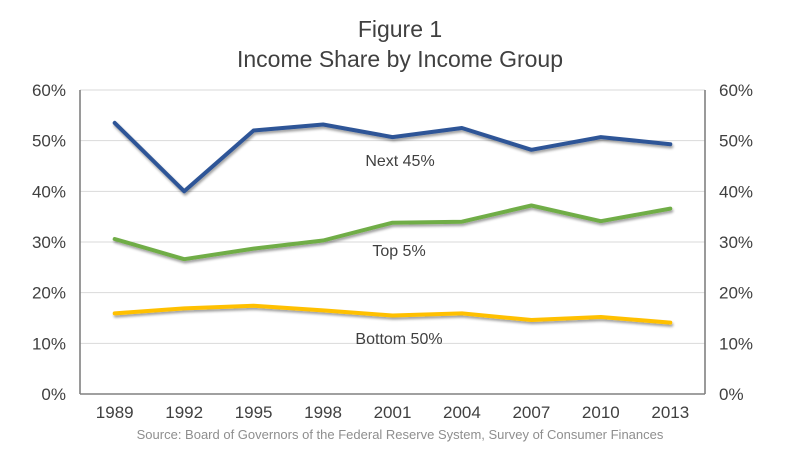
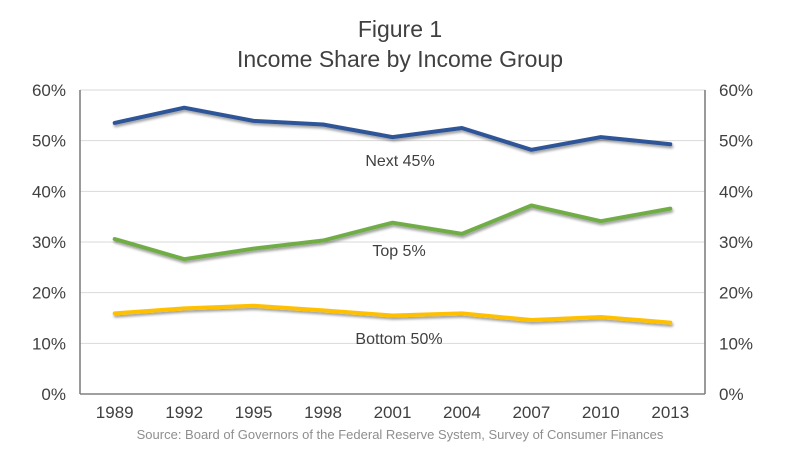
Next 45%/1992: 40% -> 56%
Next 45%/1995: 52% -> 54%
Top 5%/2004: 34% -> 32%
